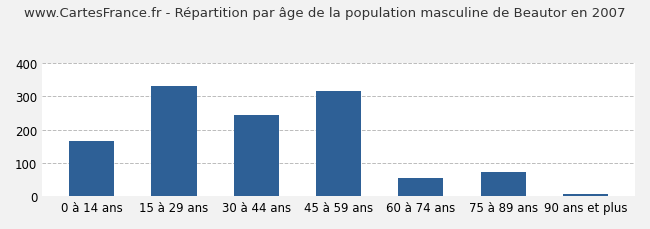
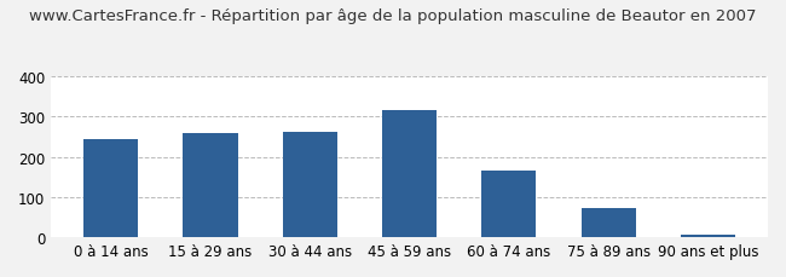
0 à 14 ans: 165 -> 245
15 à 29 ans: 330 -> 258
30 à 44 ans: 245 -> 263
60 à 74 ans: 55 -> 165
